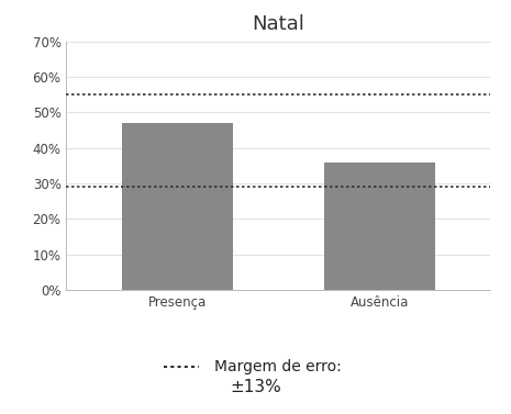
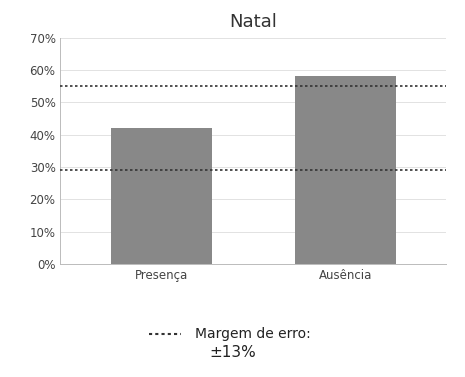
Presença: 47% -> 42%
Ausência: 36% -> 58%
